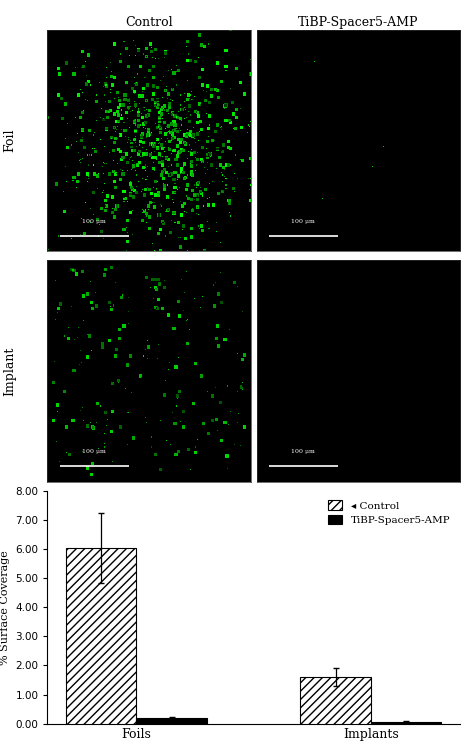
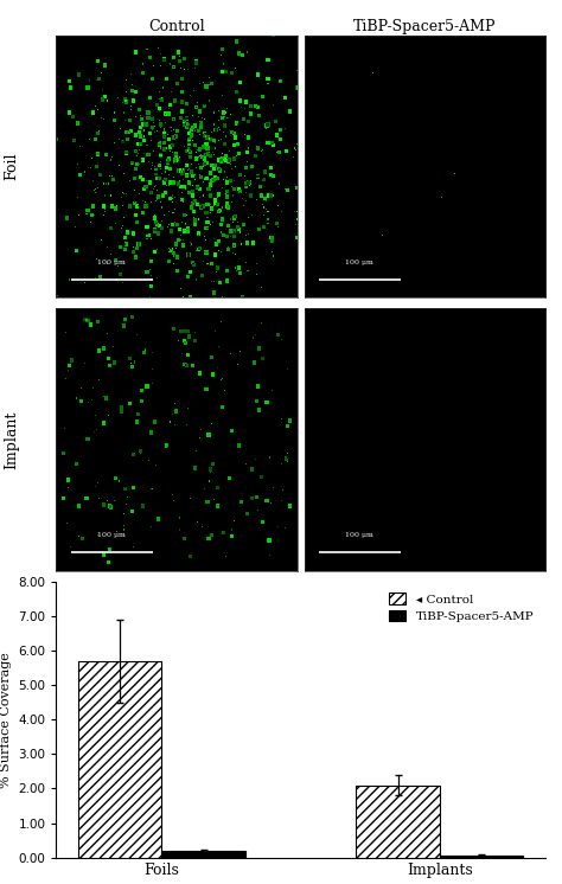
◂ Control/Foils: 6.05 -> 5.70
◂ Control/Implants: 1.60 -> 2.10
